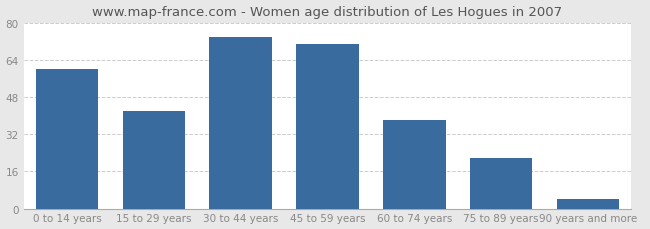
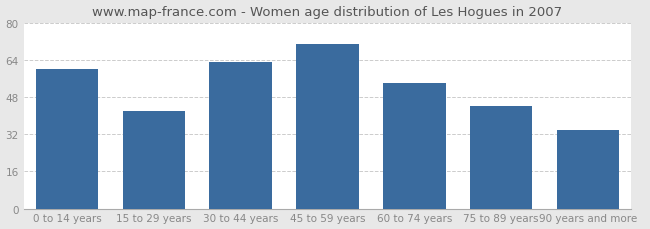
30 to 44 years: 74 -> 63
60 to 74 years: 38 -> 54
75 to 89 years: 22 -> 44
90 years and more: 4 -> 34
